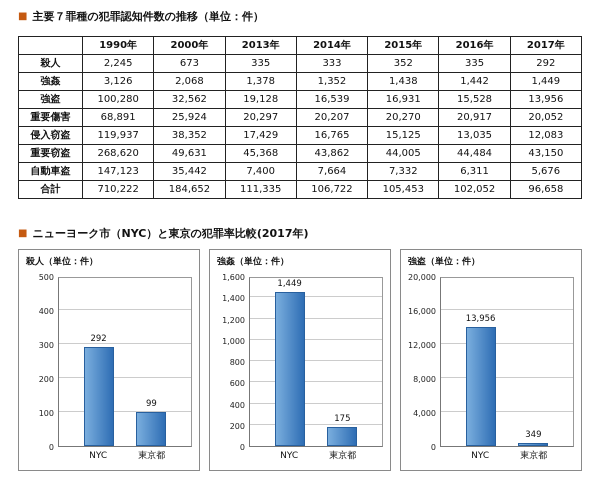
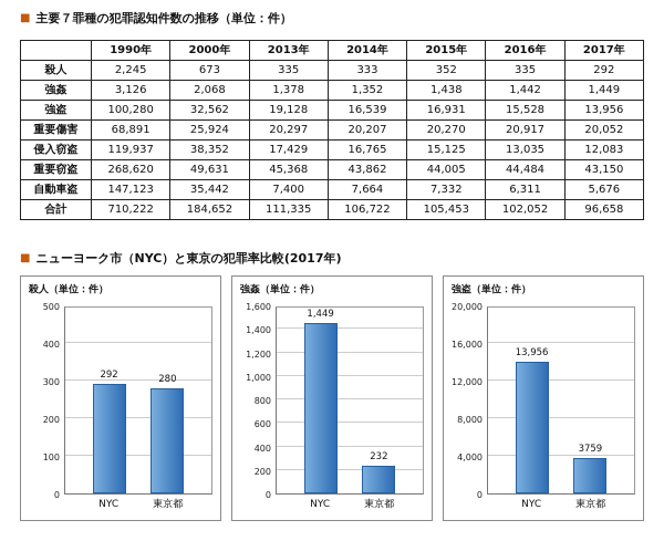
殺人（単位：件）/東京都: 99 -> 280
強姦（単位：件）/東京都: 175 -> 232
強盗（単位：件）/東京都: 349 -> 3759
